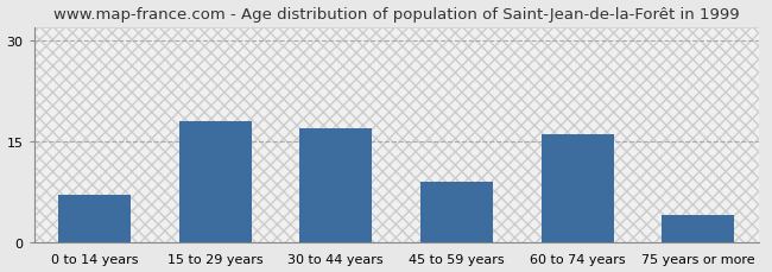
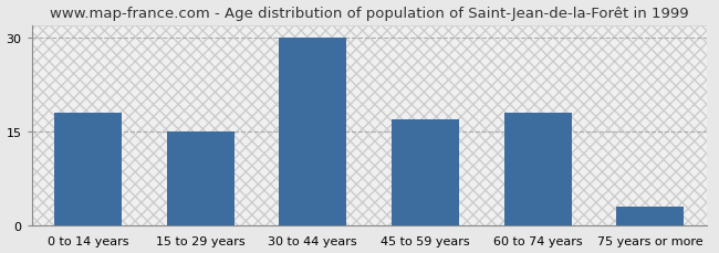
0 to 14 years: 7 -> 18
15 to 29 years: 18 -> 15
30 to 44 years: 17 -> 30
45 to 59 years: 9 -> 17
60 to 74 years: 16 -> 18
75 years or more: 4 -> 3
